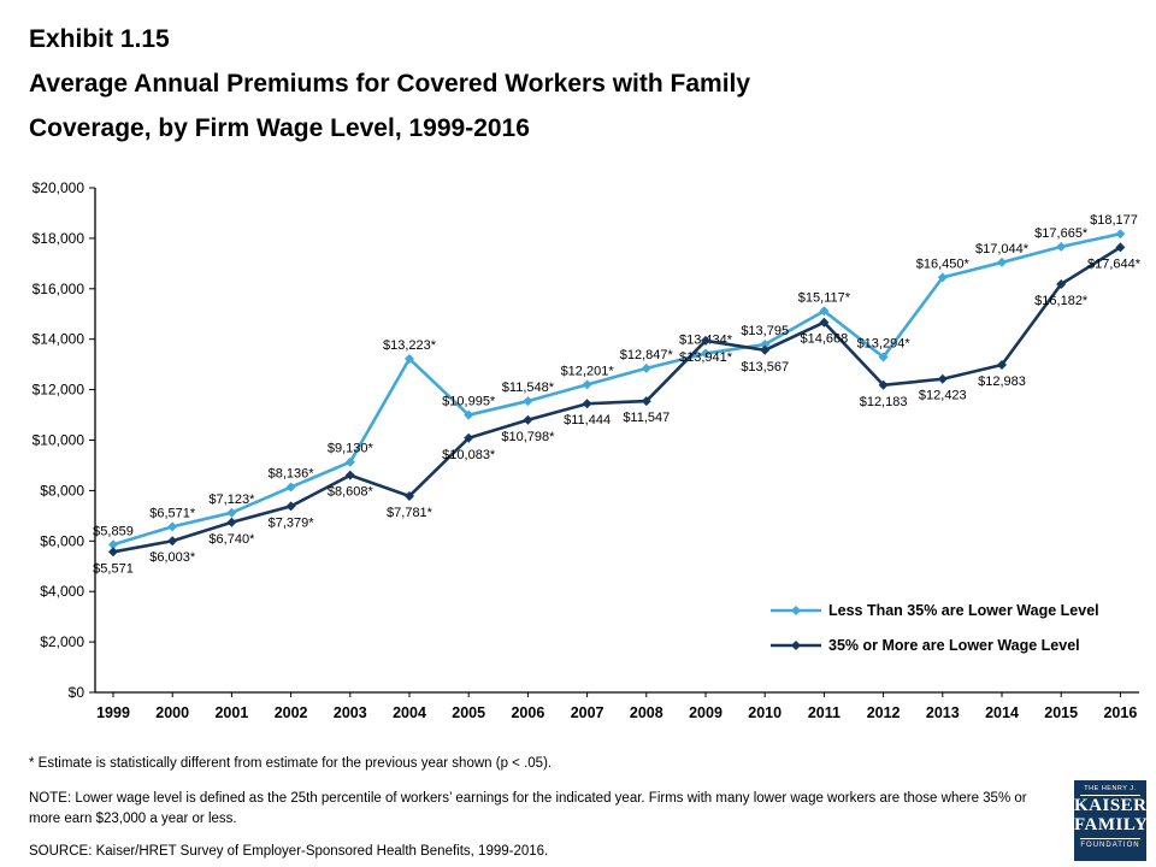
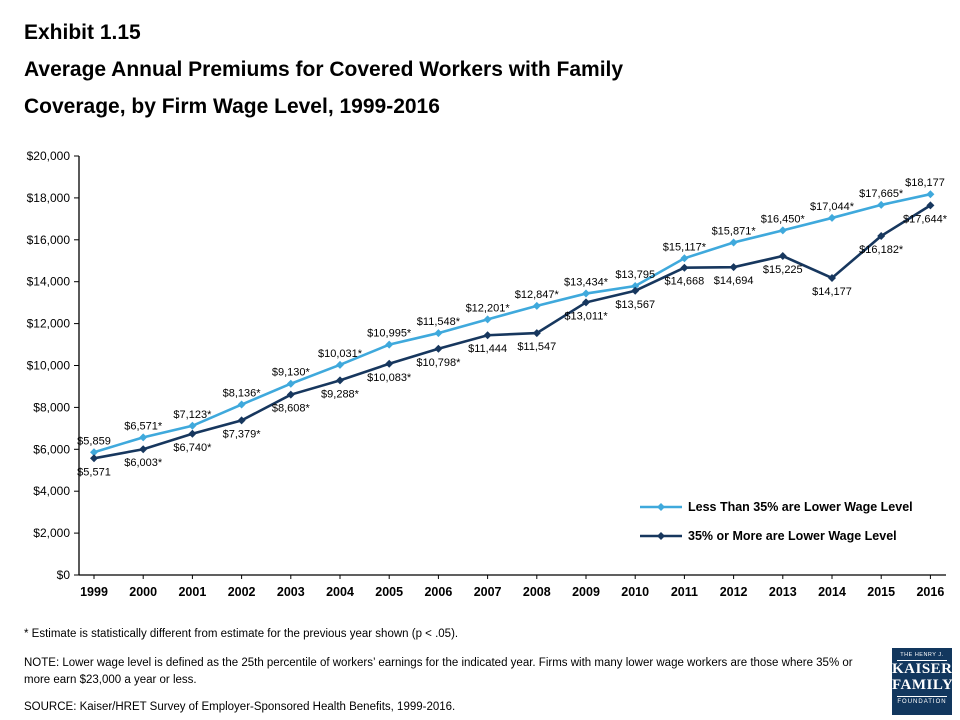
Less Than 35% are Lower Wage Level/2004: 13,223 -> 10,031
35% or More are Lower Wage Level/2004: 7,781 -> 9,288
35% or More are Lower Wage Level/2009: 13,941 -> 13,011
Less Than 35% are Lower Wage Level/2012: 13,294 -> 15,871
35% or More are Lower Wage Level/2012: $12,183 -> $14,694
35% or More are Lower Wage Level/2013: $12,423 -> $15,225
35% or More are Lower Wage Level/2014: $12,983 -> $14,177
